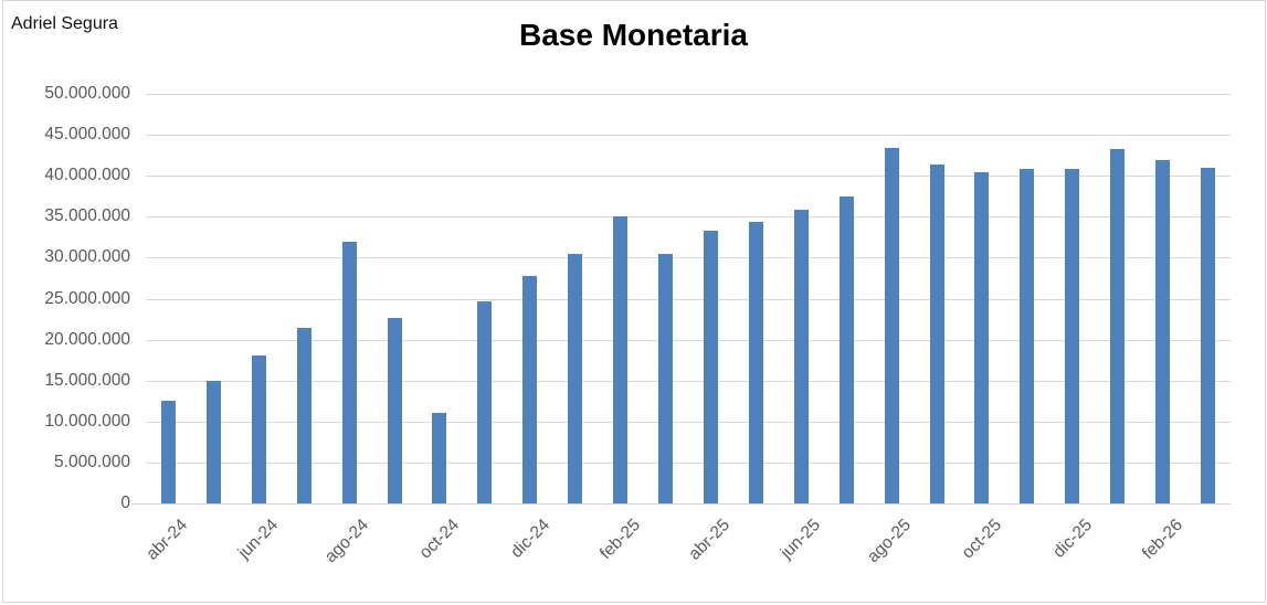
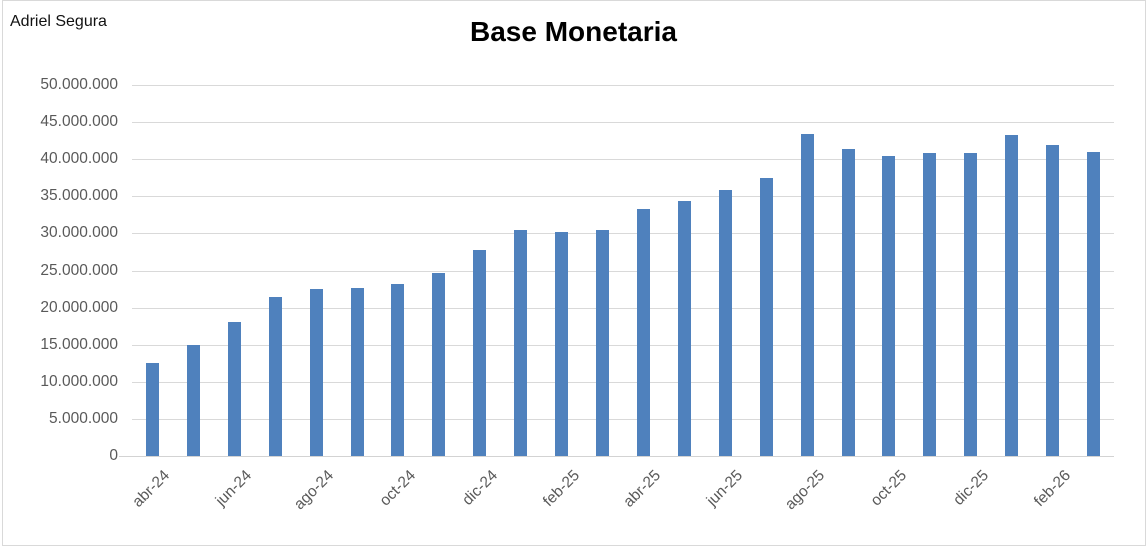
ago-24: 32000000 -> 22000000
oct-24: 11000000 -> 23000000
feb-25: 35000000 -> 30000000
